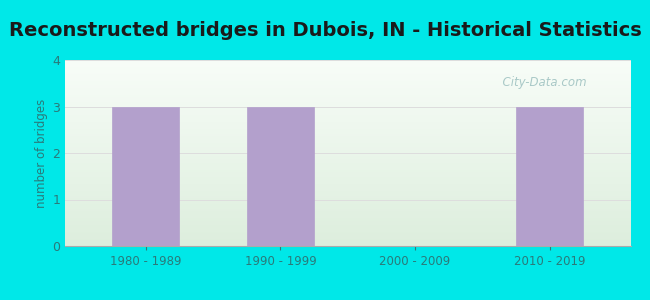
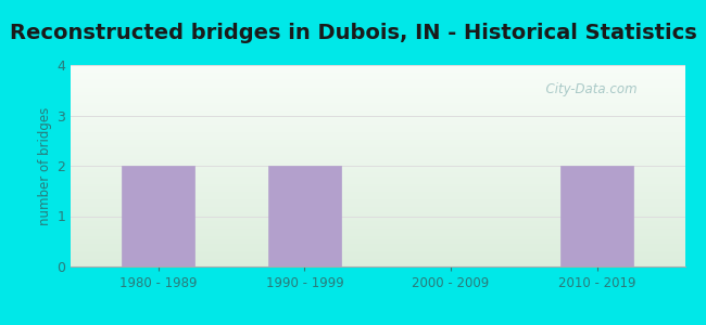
1980 - 1989: 3 -> 2
1990 - 1999: 3 -> 2
2010 - 2019: 3 -> 2
